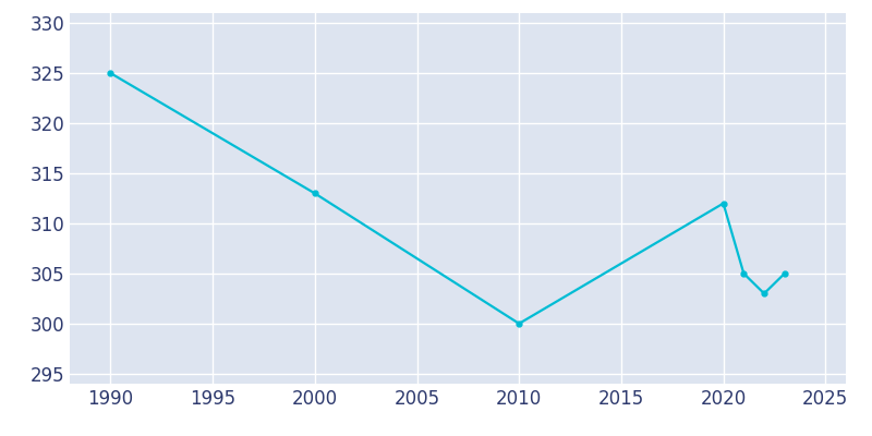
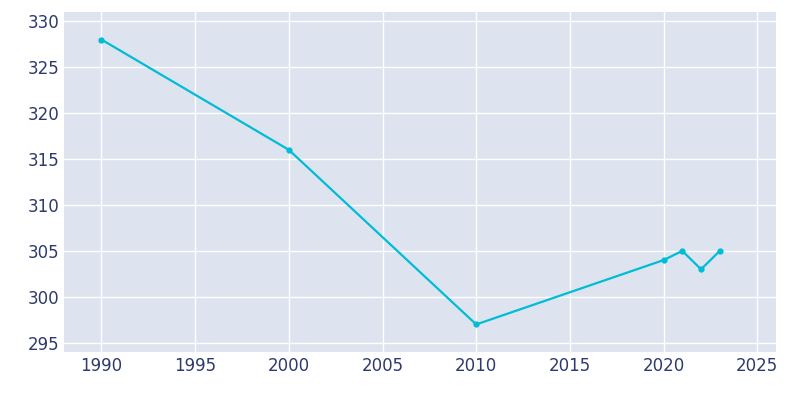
1990: 325 -> 328
2000: 313 -> 316
2010: 300 -> 297
2020: 312 -> 304
